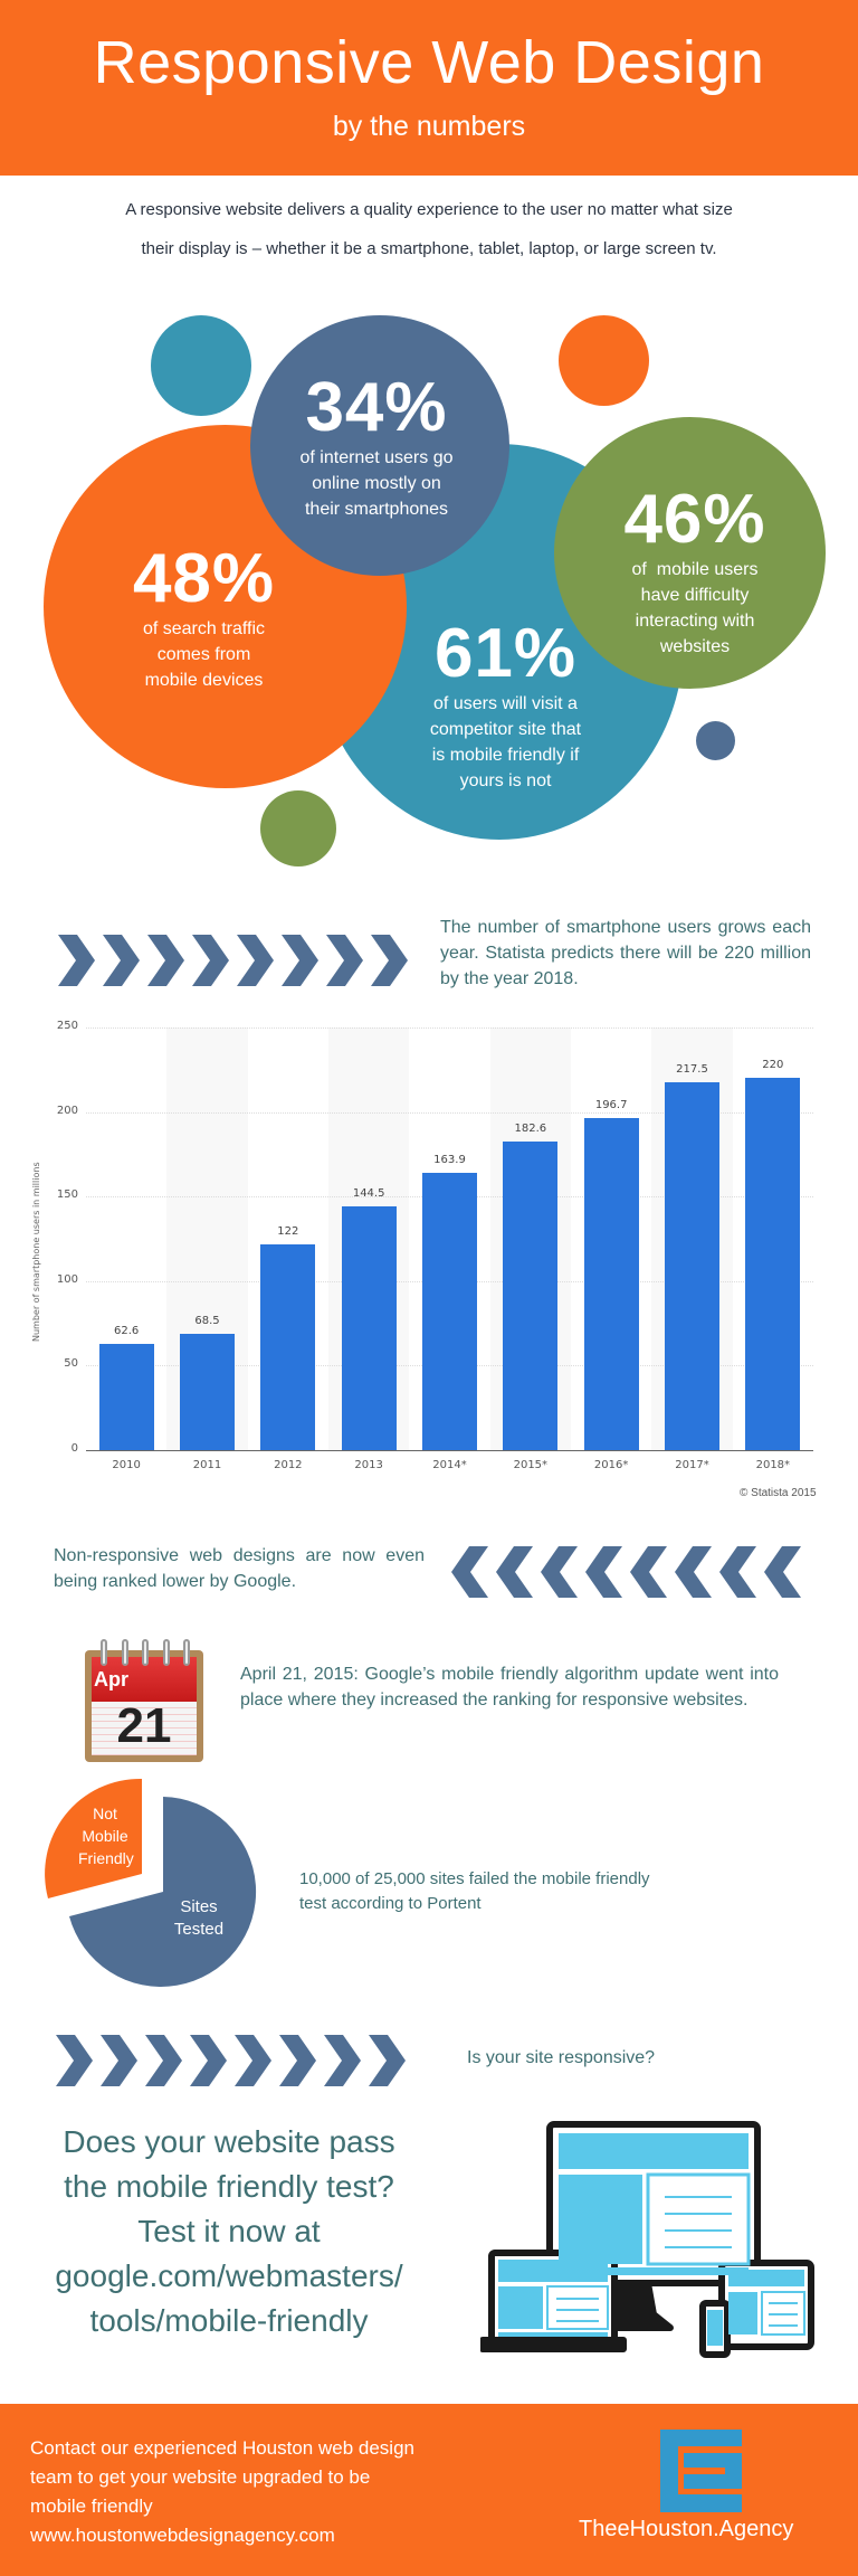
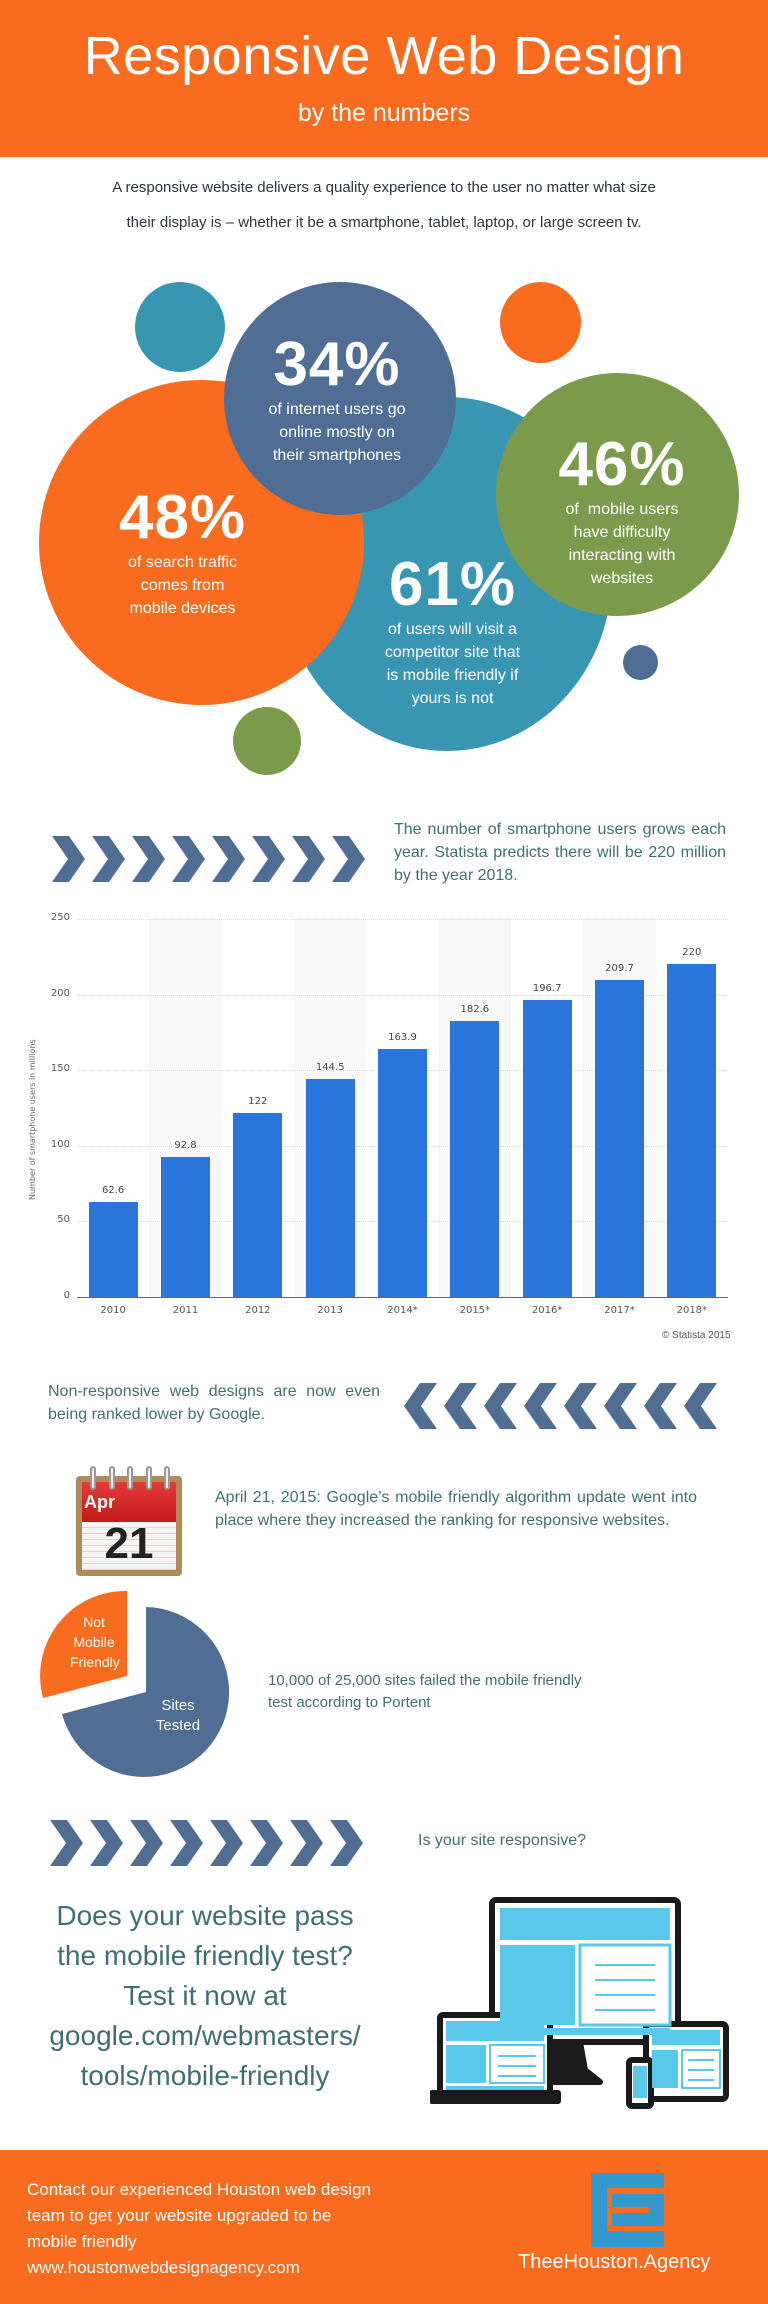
2011: 68.5 -> 92.8
2017*: 217.5 -> 209.7
